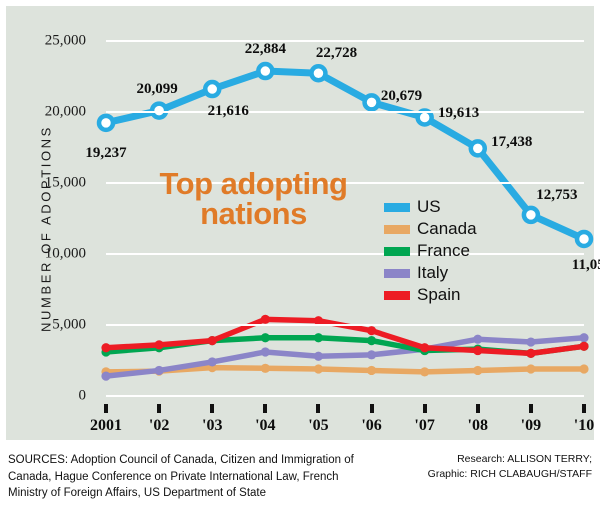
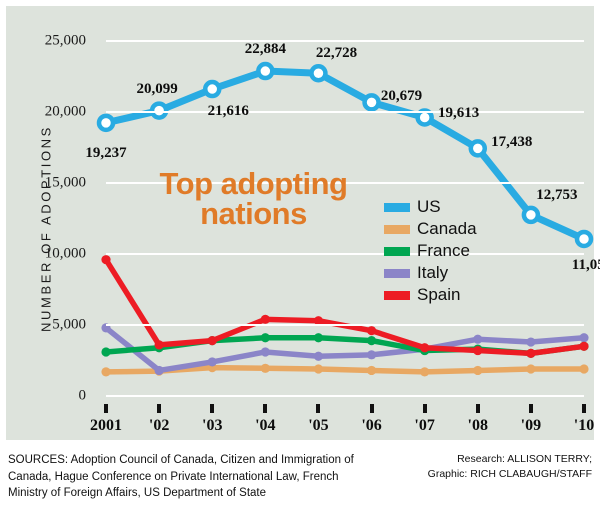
Italy/2001: 1400 -> 4800
Spain/2001: 3400 -> 9600
